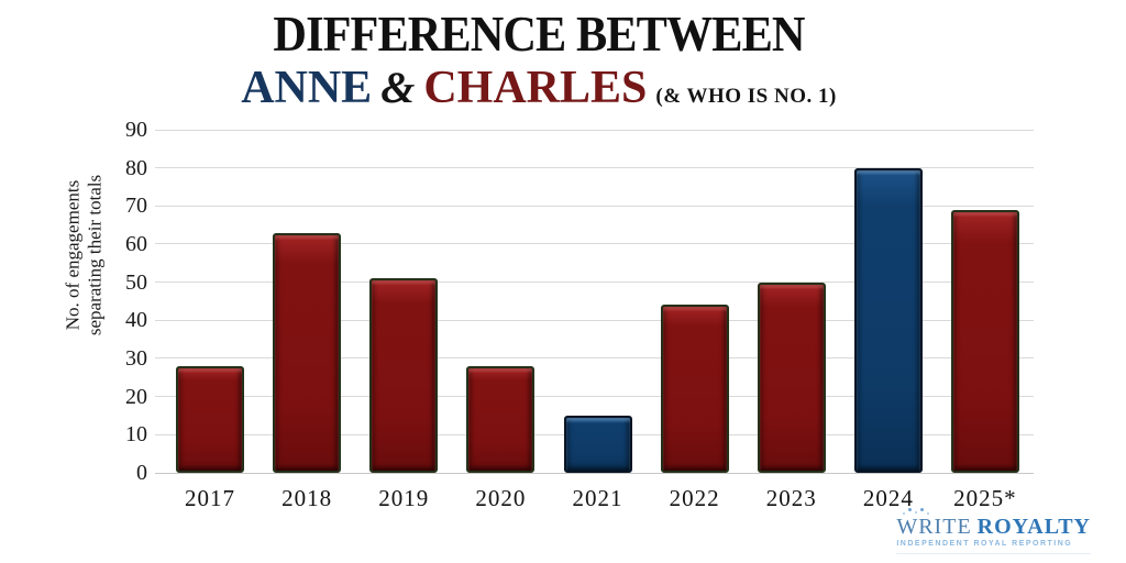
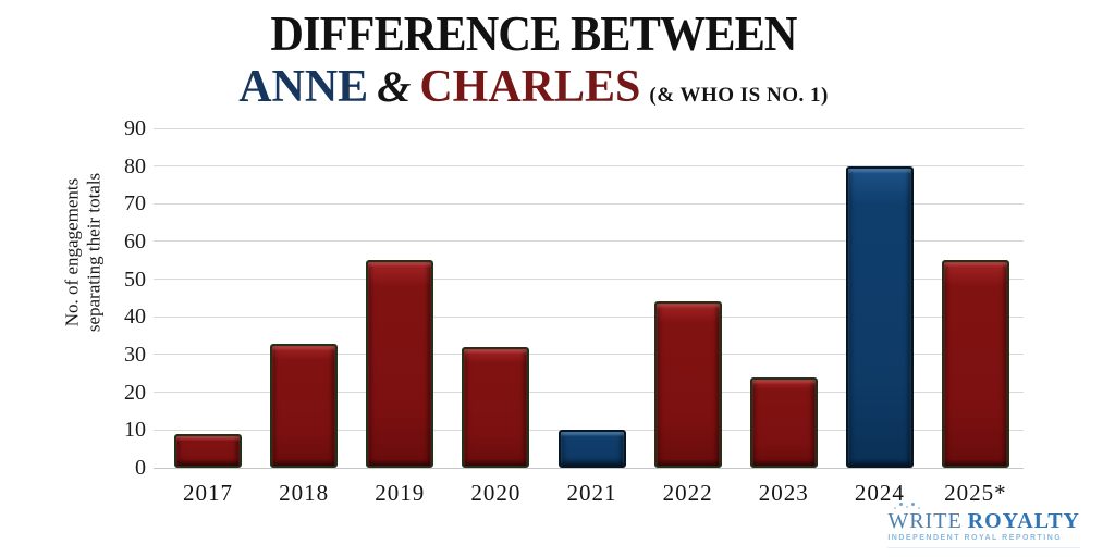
2017: 28 -> 9
2018: 63 -> 33
2019: 51 -> 55
2020: 28 -> 32
2021: 15 -> 10
2023: 50 -> 24
2025*: 69 -> 55
